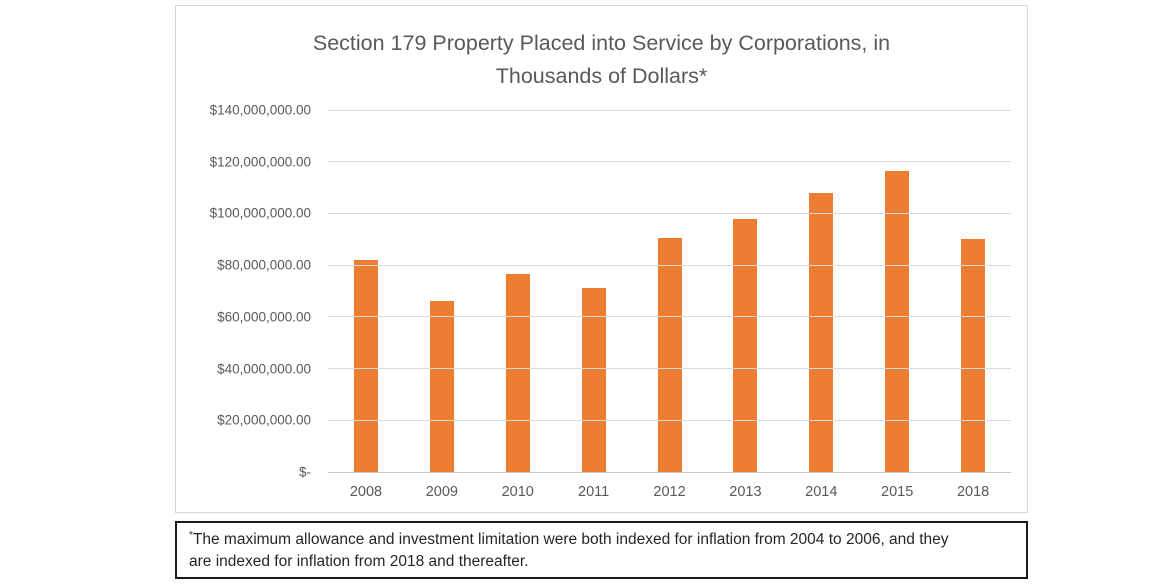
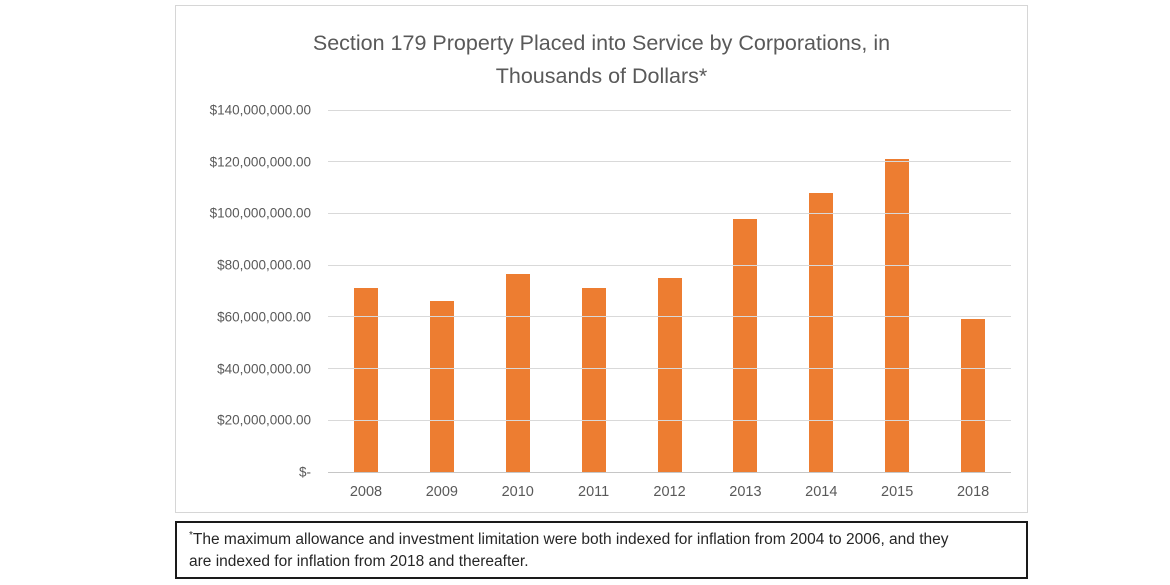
2008: $82000000 -> $71000000
2012: $90000000 -> $75000000
2015: $116000000 -> $121000000
2018: $90000000 -> $59000000
